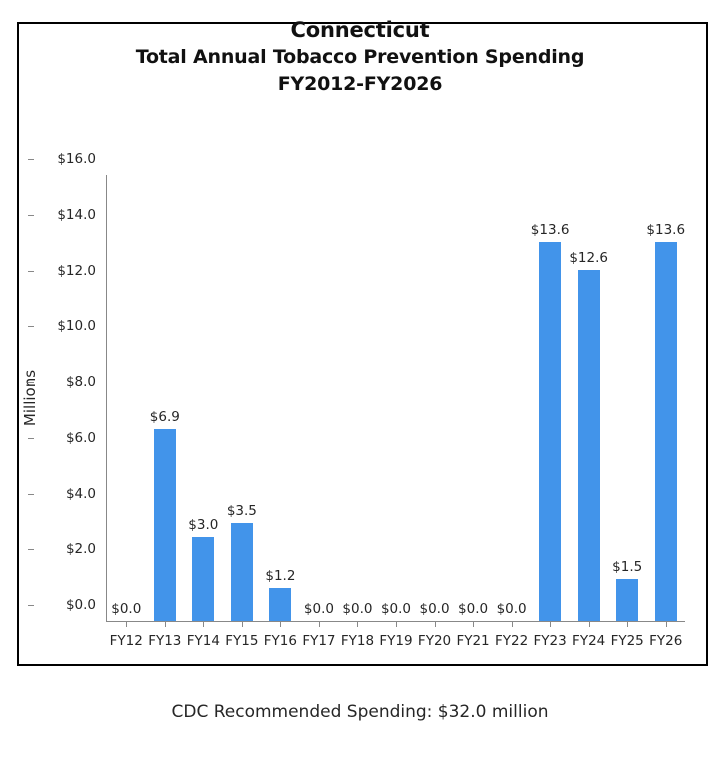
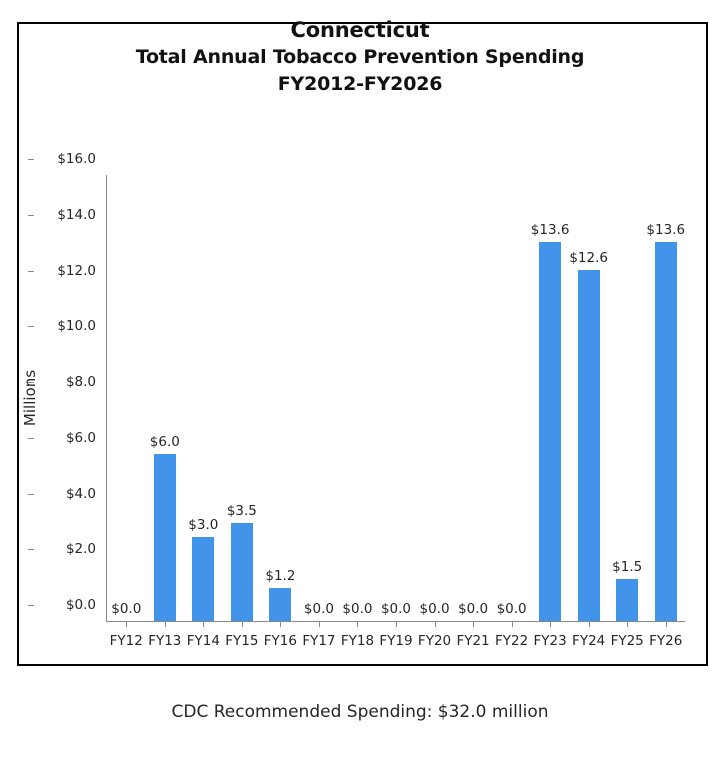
FY13: $6.9 -> $6.0
